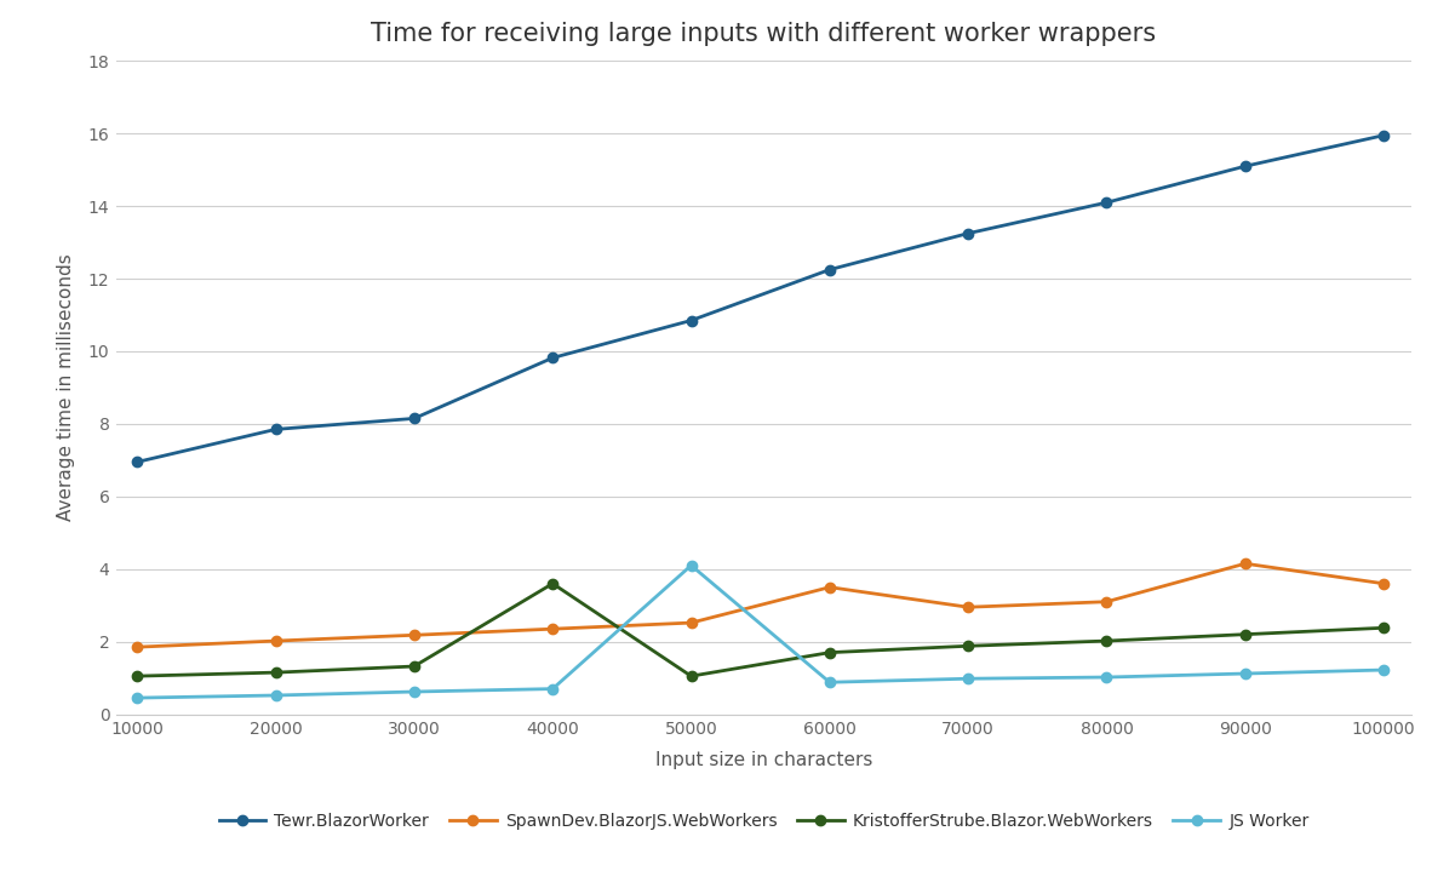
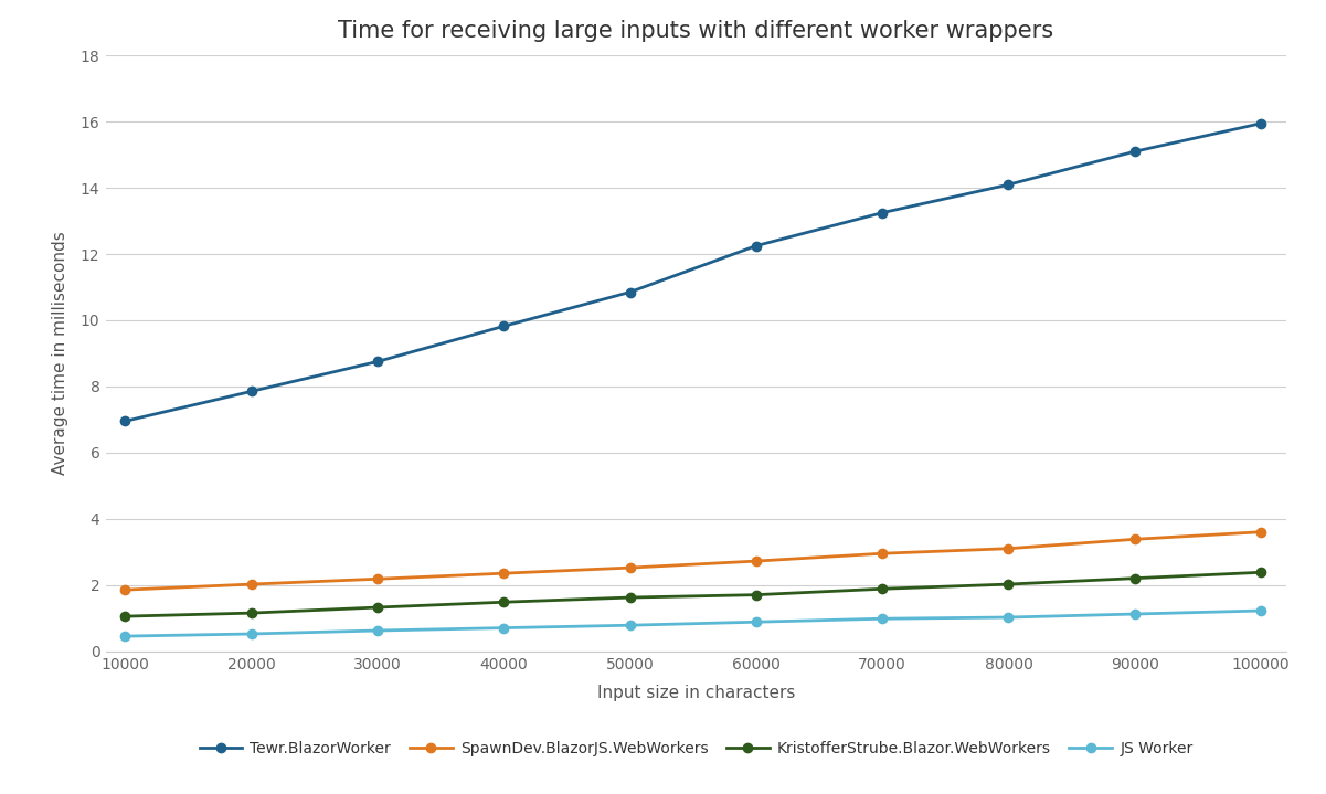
Tewr.BlazorWorker/30000: 8.15 -> 8.75
KristofferStrube.Blazor.WebWorkers/40000: 3.60 -> 1.48
KristofferStrube.Blazor.WebWorkers/50000: 1.05 -> 1.62
JS Worker/50000: 4.10 -> 0.78
SpawnDev.BlazorJS.WebWorkers/60000: 3.50 -> 2.72
SpawnDev.BlazorJS.WebWorkers/90000: 4.15 -> 3.38
